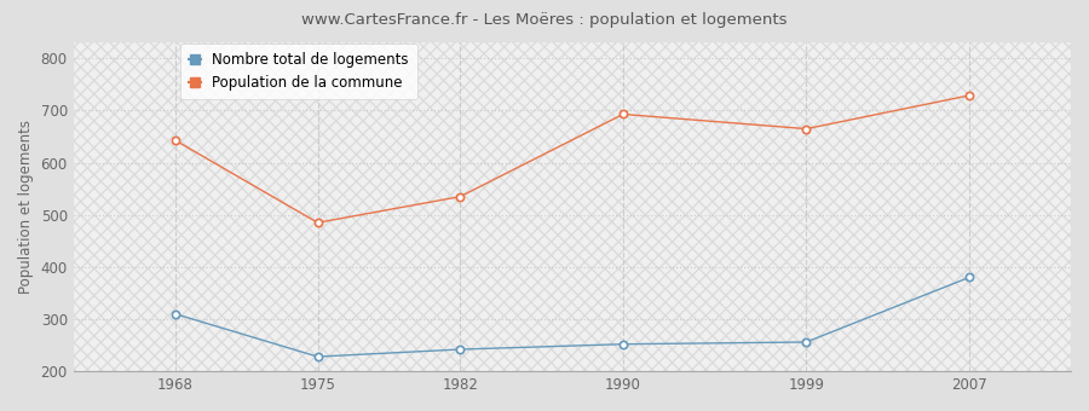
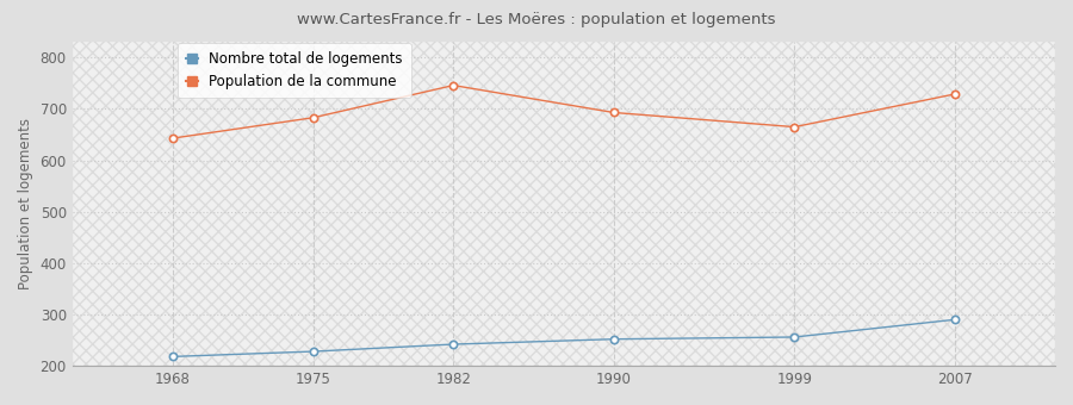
Nombre total de logements/1968: 310 -> 218
Population de la commune/1975: 485 -> 683
Population de la commune/1982: 535 -> 746
Nombre total de logements/2007: 380 -> 290
